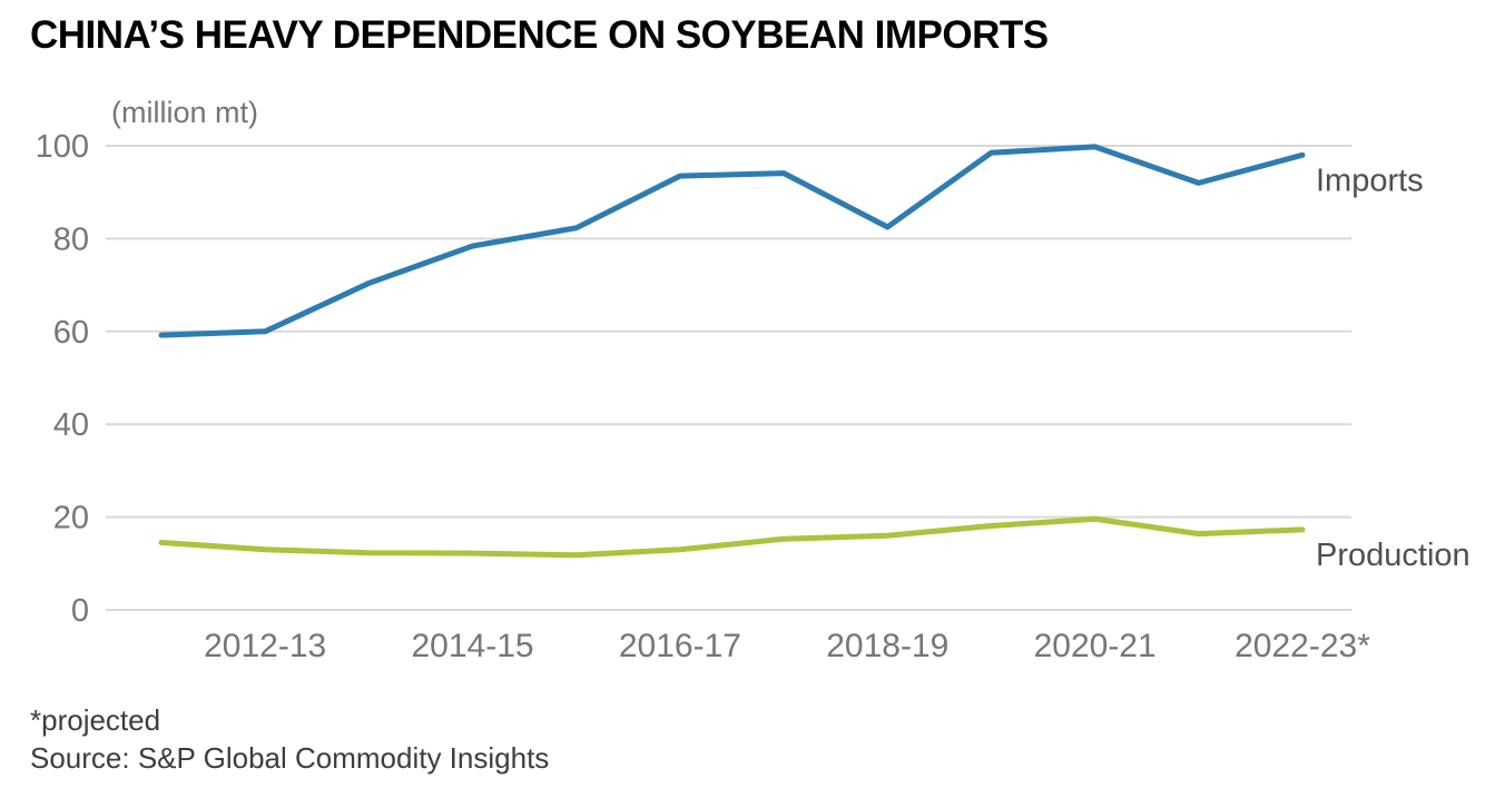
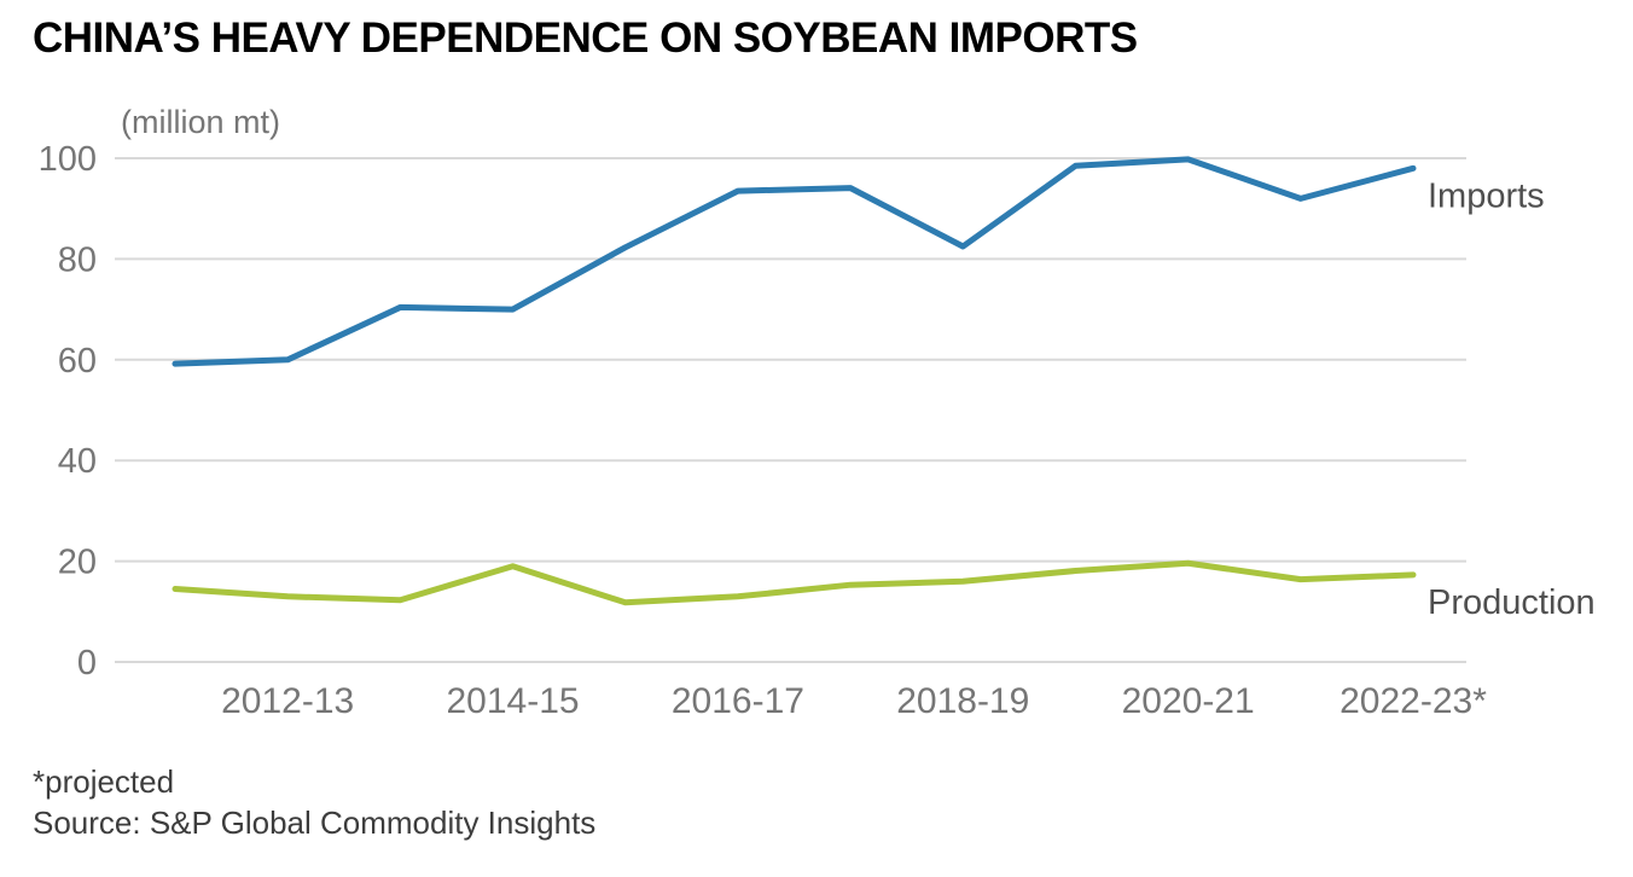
Imports/2014-15: 78 -> 70
Production/2014-15: 12 -> 19
